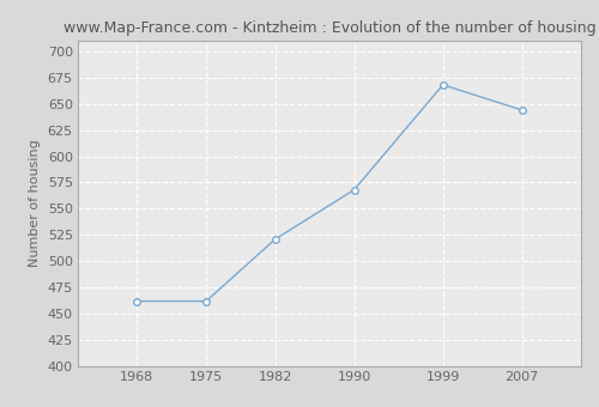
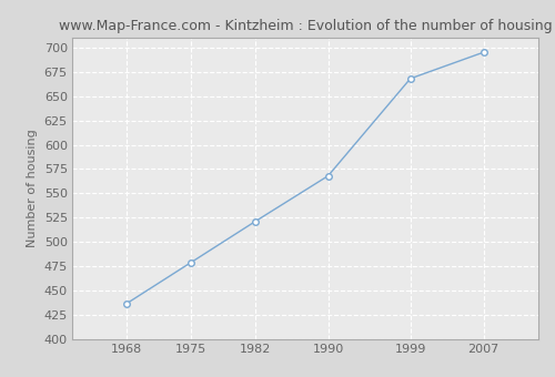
1968: 462 -> 437
1975: 462 -> 479
2007: 644 -> 695
